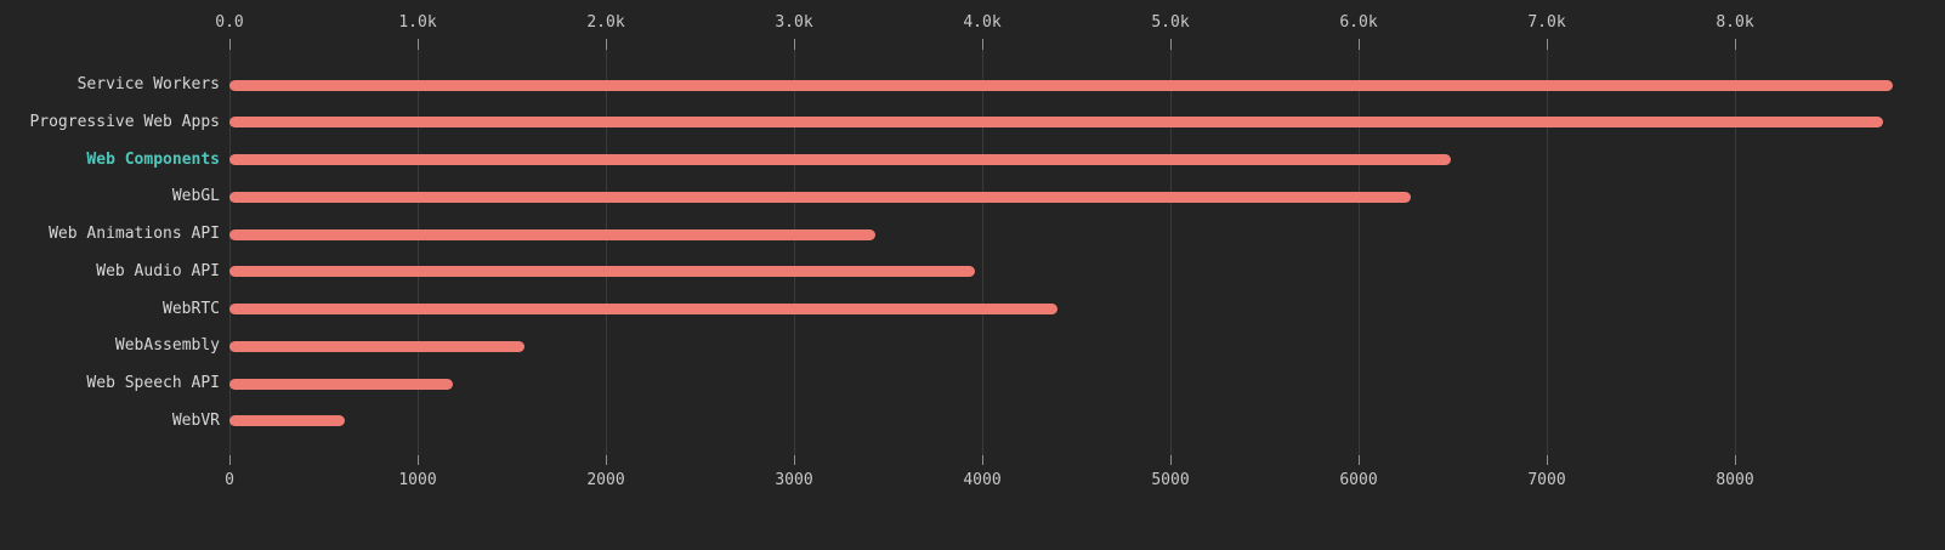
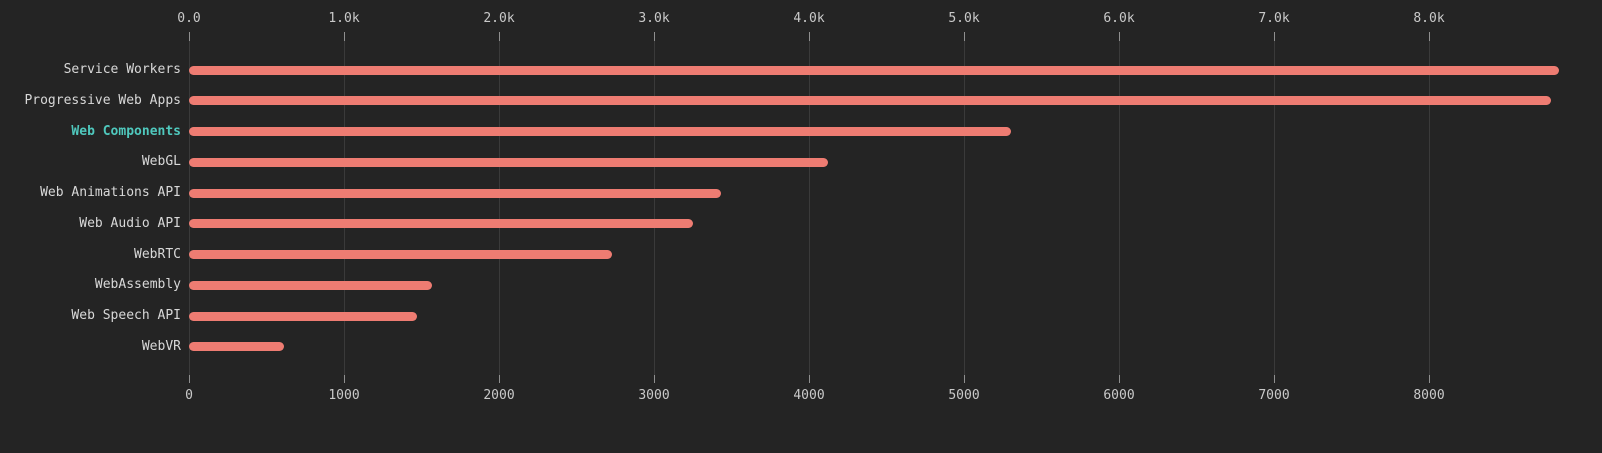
Web Components: 6.49k -> 5.30k
WebGL: 6.28k -> 4.12k
Web Audio API: 3.96k -> 3.25k
WebRTC: 4.40k -> 2.73k
Web Speech API: 1.19k -> 1.47k
